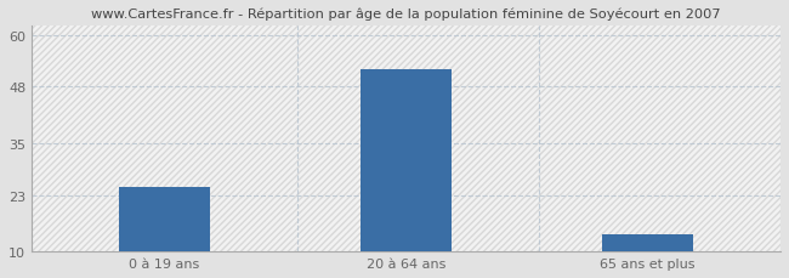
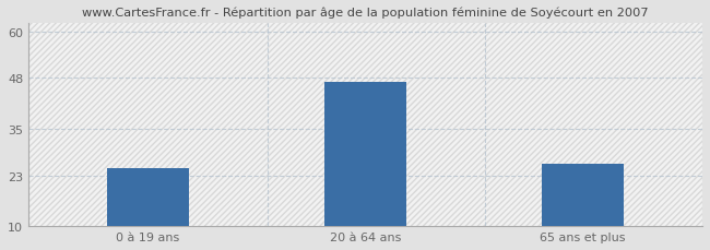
20 à 64 ans: 52 -> 47
65 ans et plus: 14 -> 26
